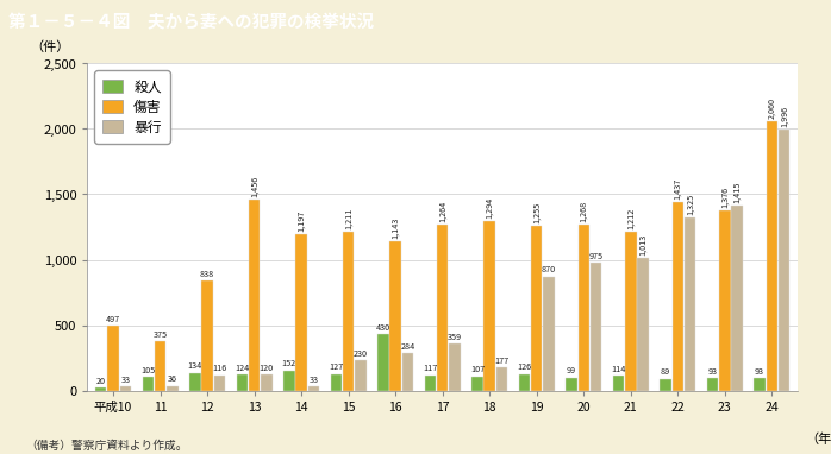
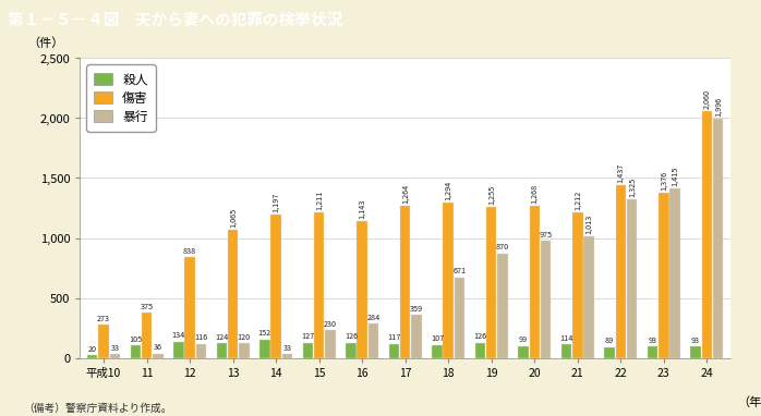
傷害/平成10: 497 -> 273
傷害/13: 1,456 -> 1,065
殺人/16: 430 -> 126
暴行/18: 177 -> 671
